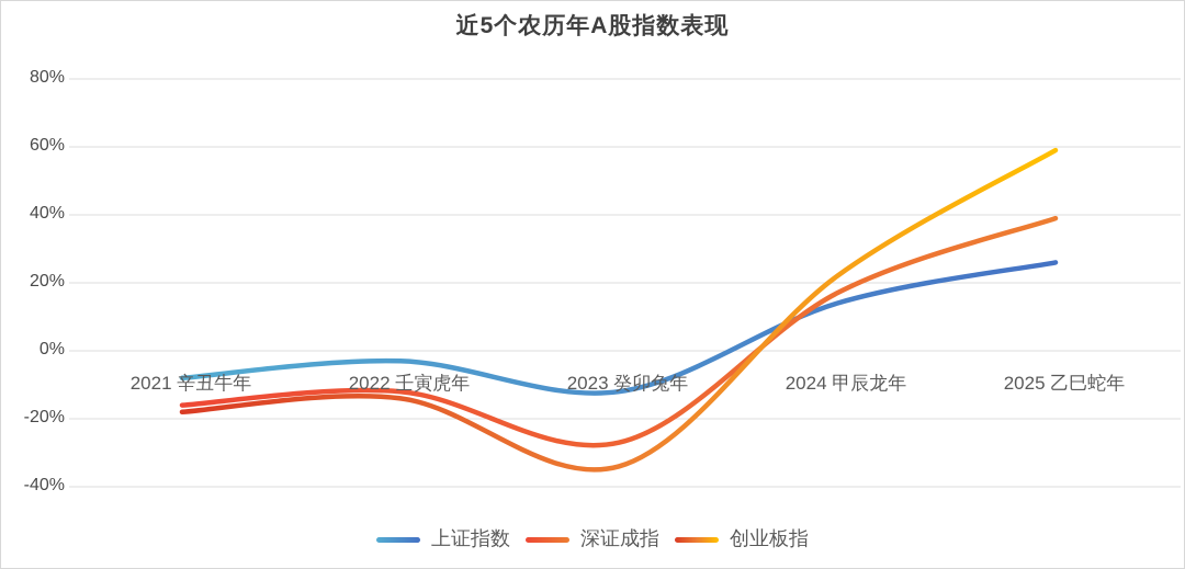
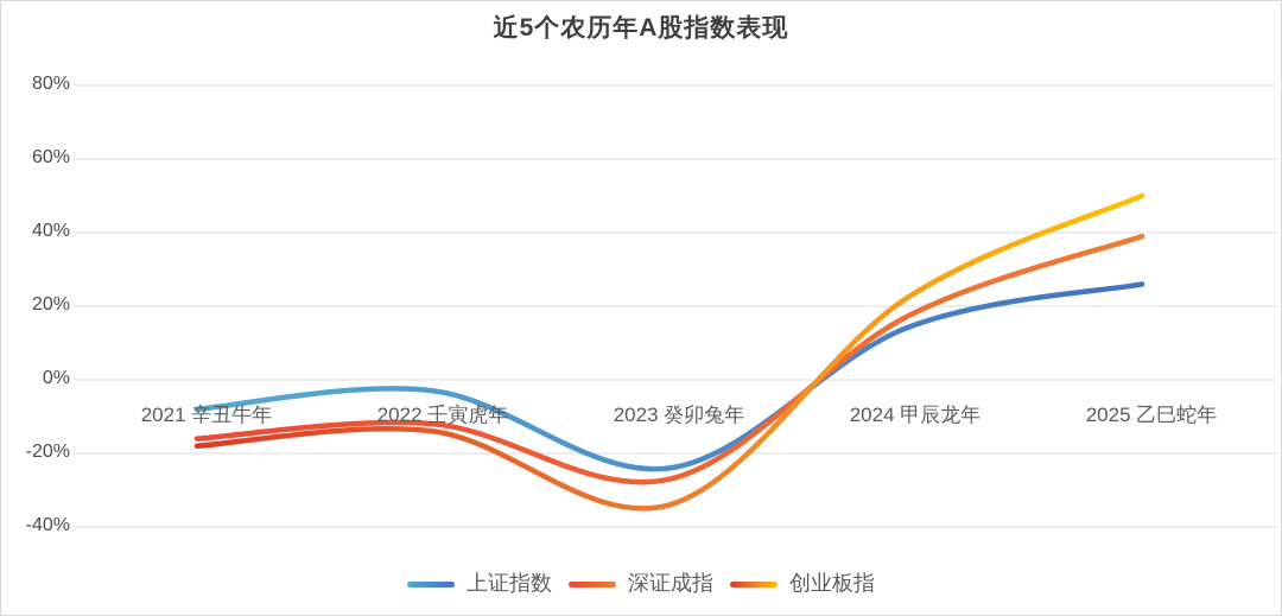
上证指数/2023 癸卯兔年: -12% -> -24%
创业板指/2025 乙巳蛇年: 59% -> 50%
